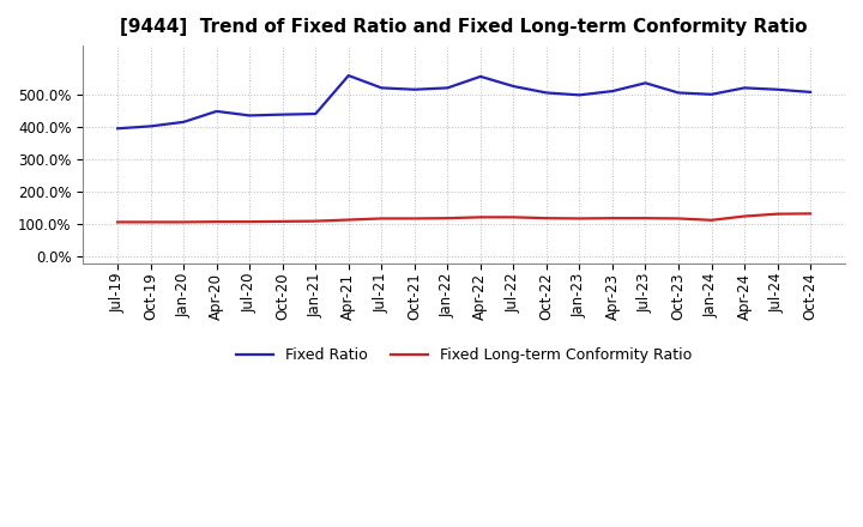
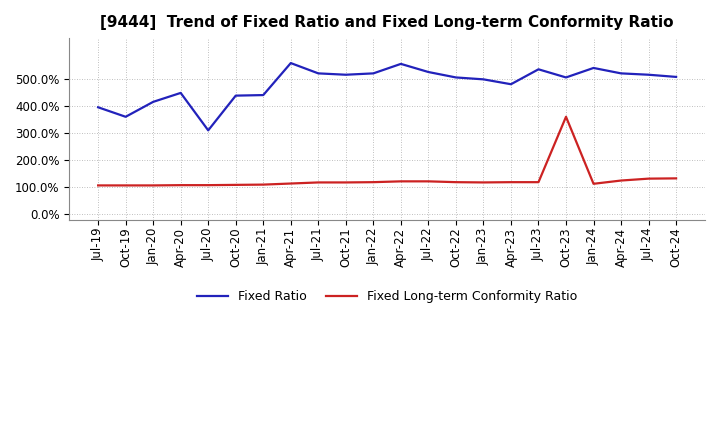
Fixed Ratio/Oct-19: 402% -> 360%
Fixed Ratio/Jul-20: 435% -> 310%
Fixed Ratio/Apr-23: 510% -> 480%
Fixed Long-term Conformity Ratio/Oct-23: 118% -> 360%
Fixed Ratio/Jan-24: 500% -> 540%
